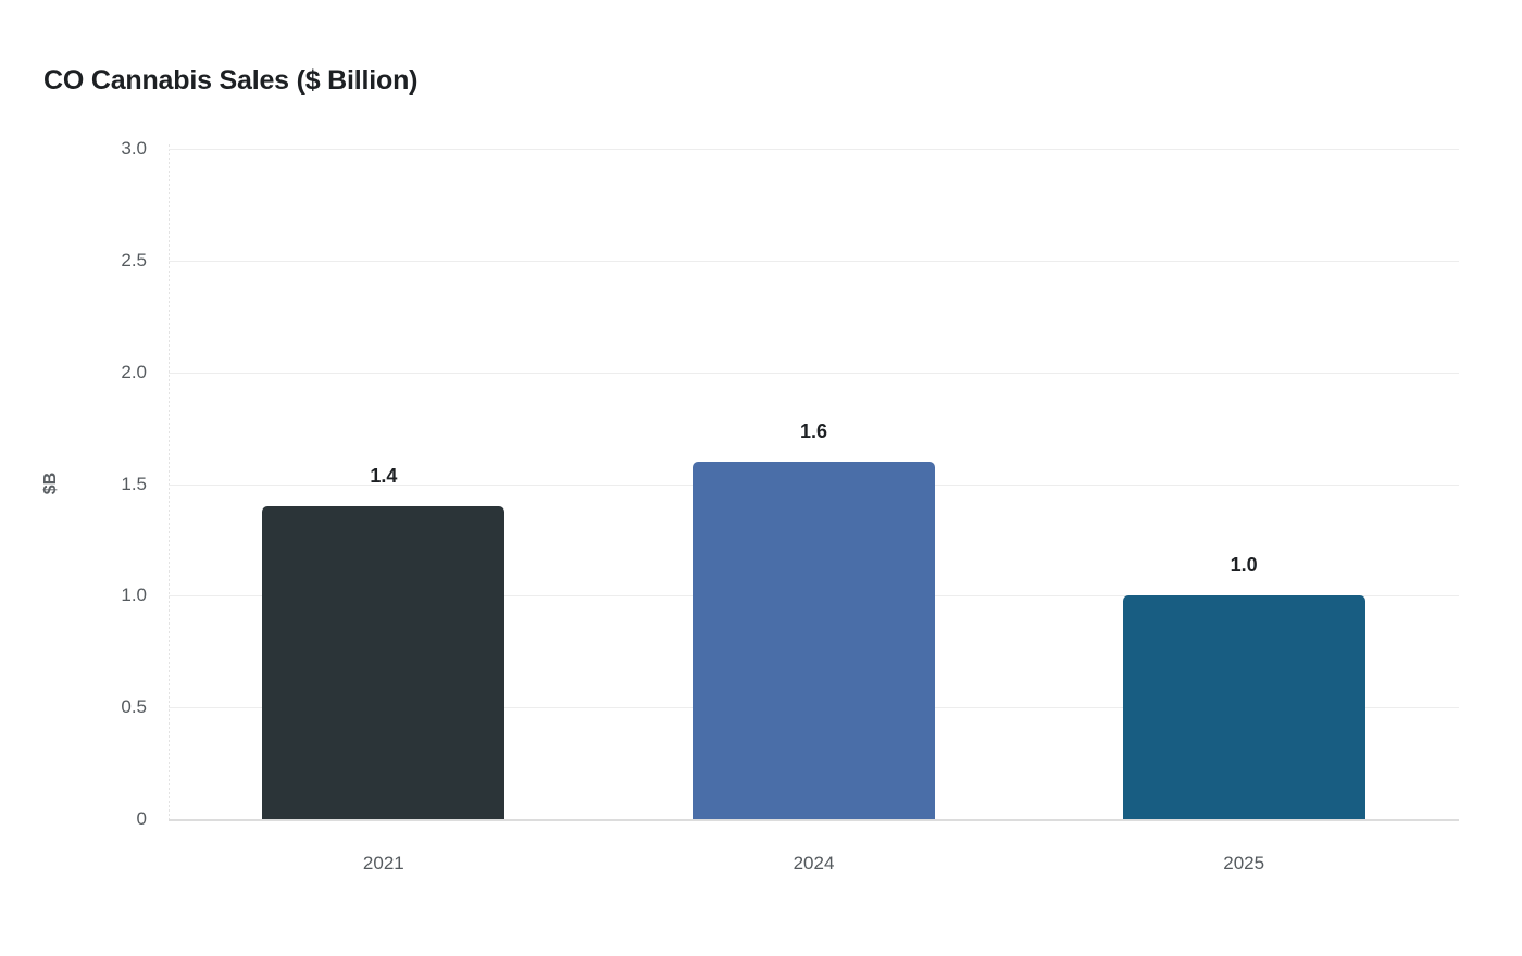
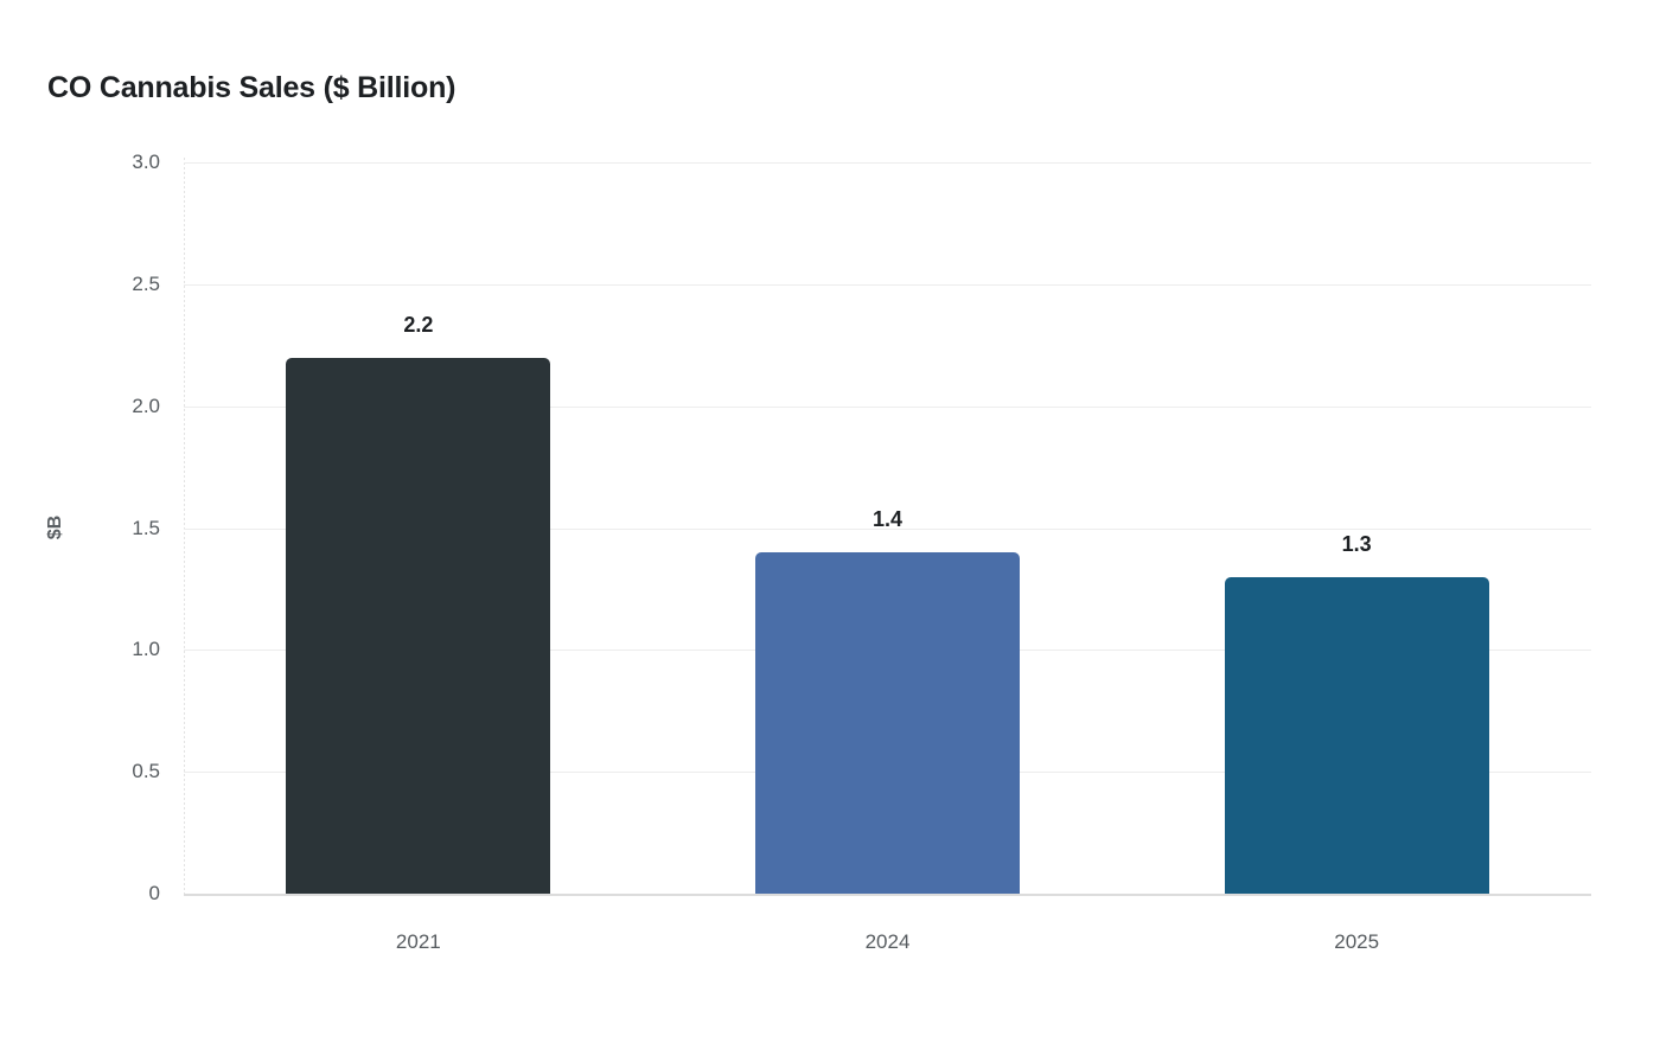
2021: 1.4 -> 2.2
2024: 1.6 -> 1.4
2025: 1.0 -> 1.3
